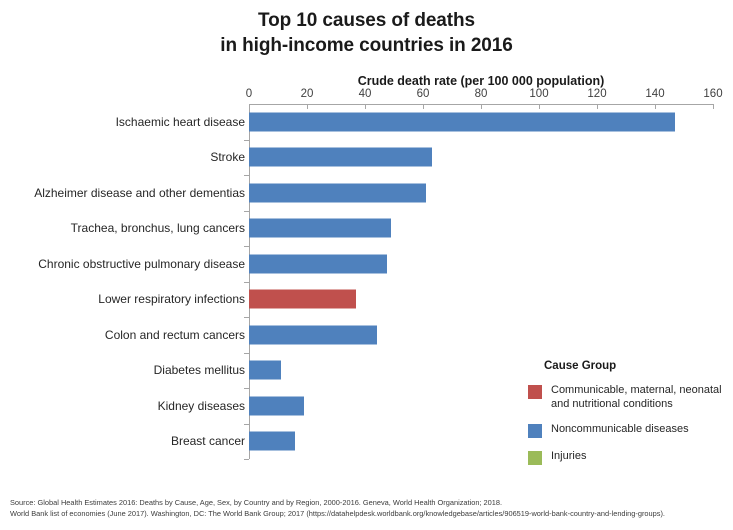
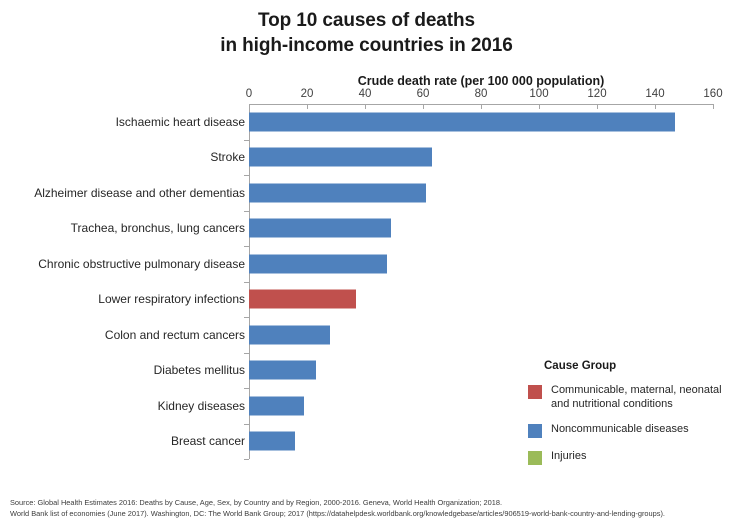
Colon and rectum cancers: 44 -> 28
Diabetes mellitus: 11 -> 23
